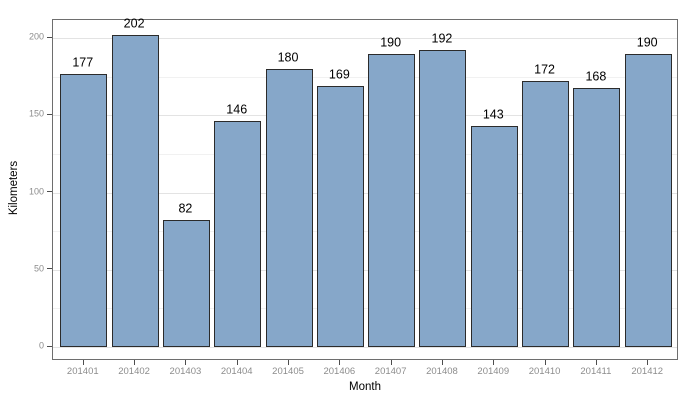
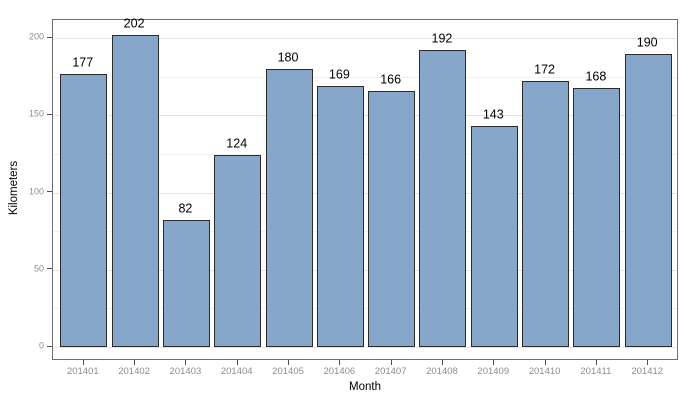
201404: 146 -> 124
201407: 190 -> 166
